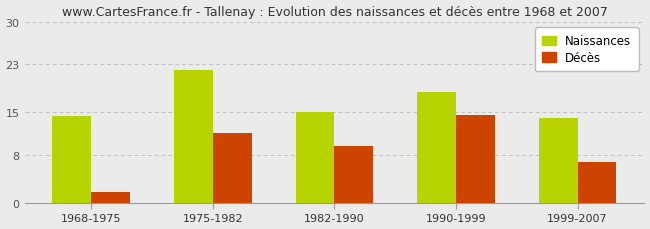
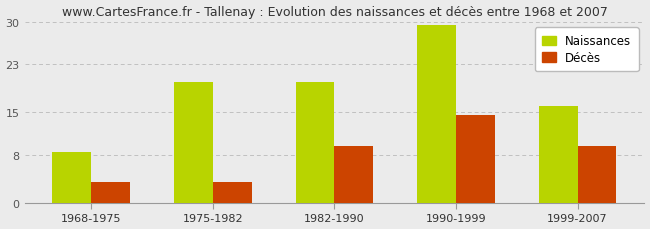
Naissances/1968-1975: 14.4 -> 8.5
Décès/1968-1975: 1.8 -> 3.5
Naissances/1975-1982: 22.0 -> 20.0
Décès/1975-1982: 11.6 -> 3.5
Naissances/1982-1990: 15.0 -> 20.0
Naissances/1990-1999: 18.4 -> 29.5
Naissances/1999-2007: 14.0 -> 16.0
Décès/1999-2007: 6.8 -> 9.5
